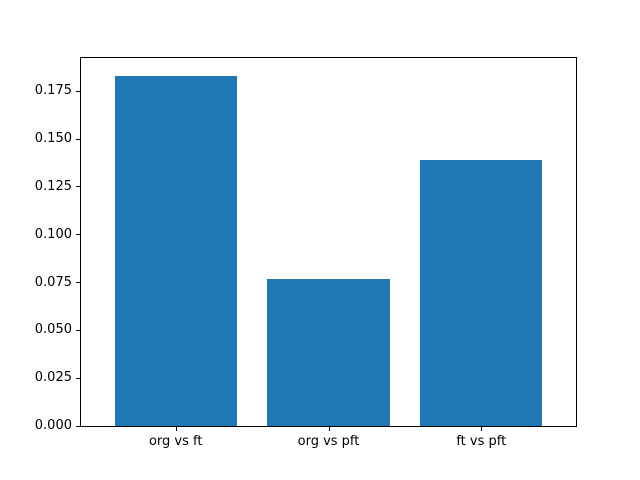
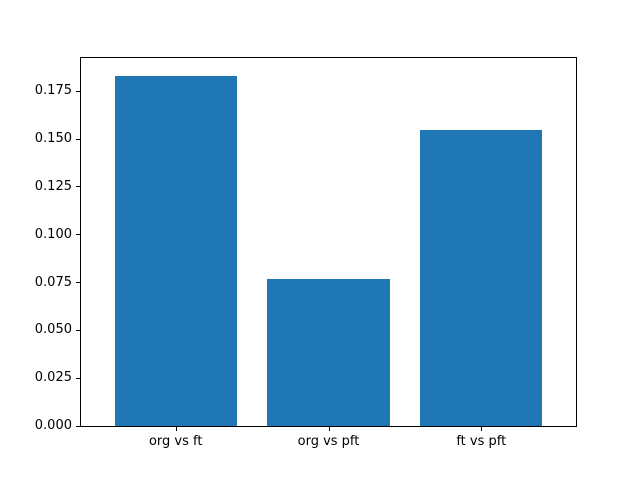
ft vs pft: 0.139 -> 0.155
